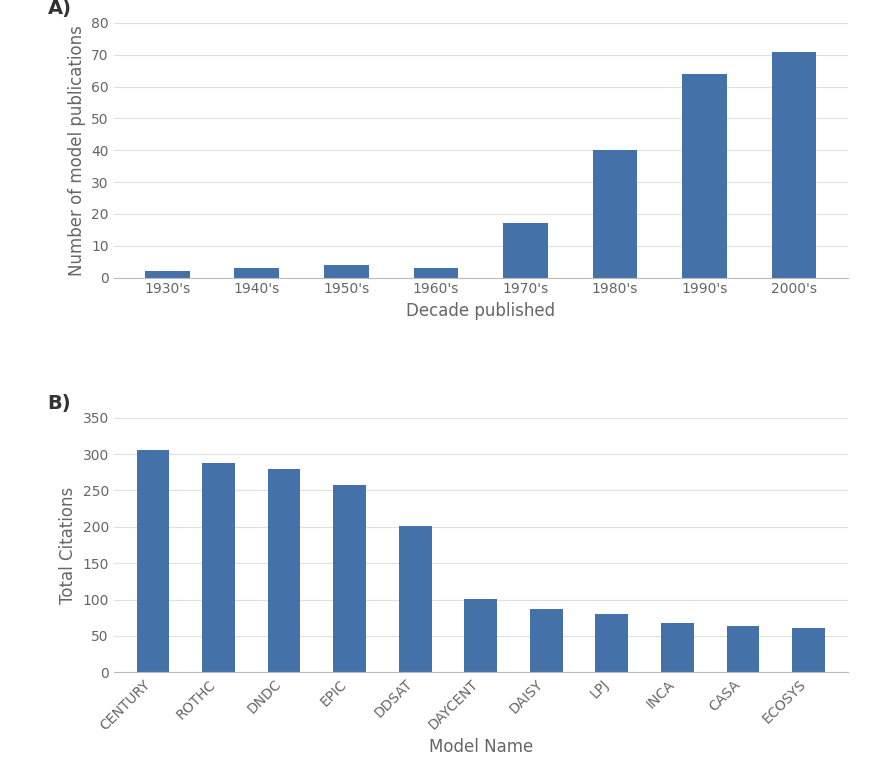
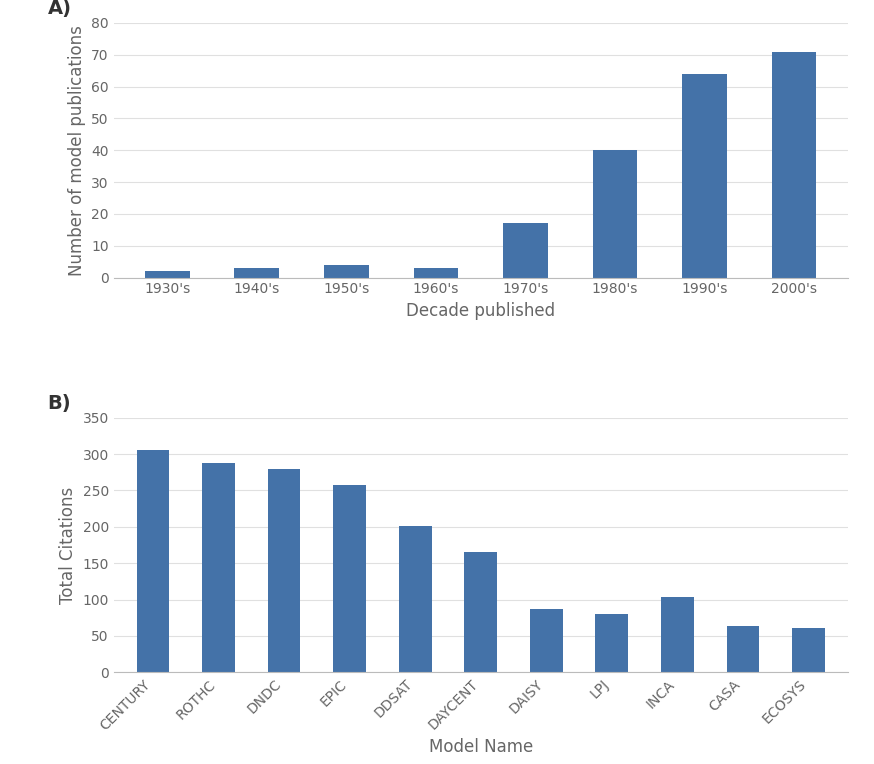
DAYCENT: 101 -> 166
INCA: 68 -> 104
